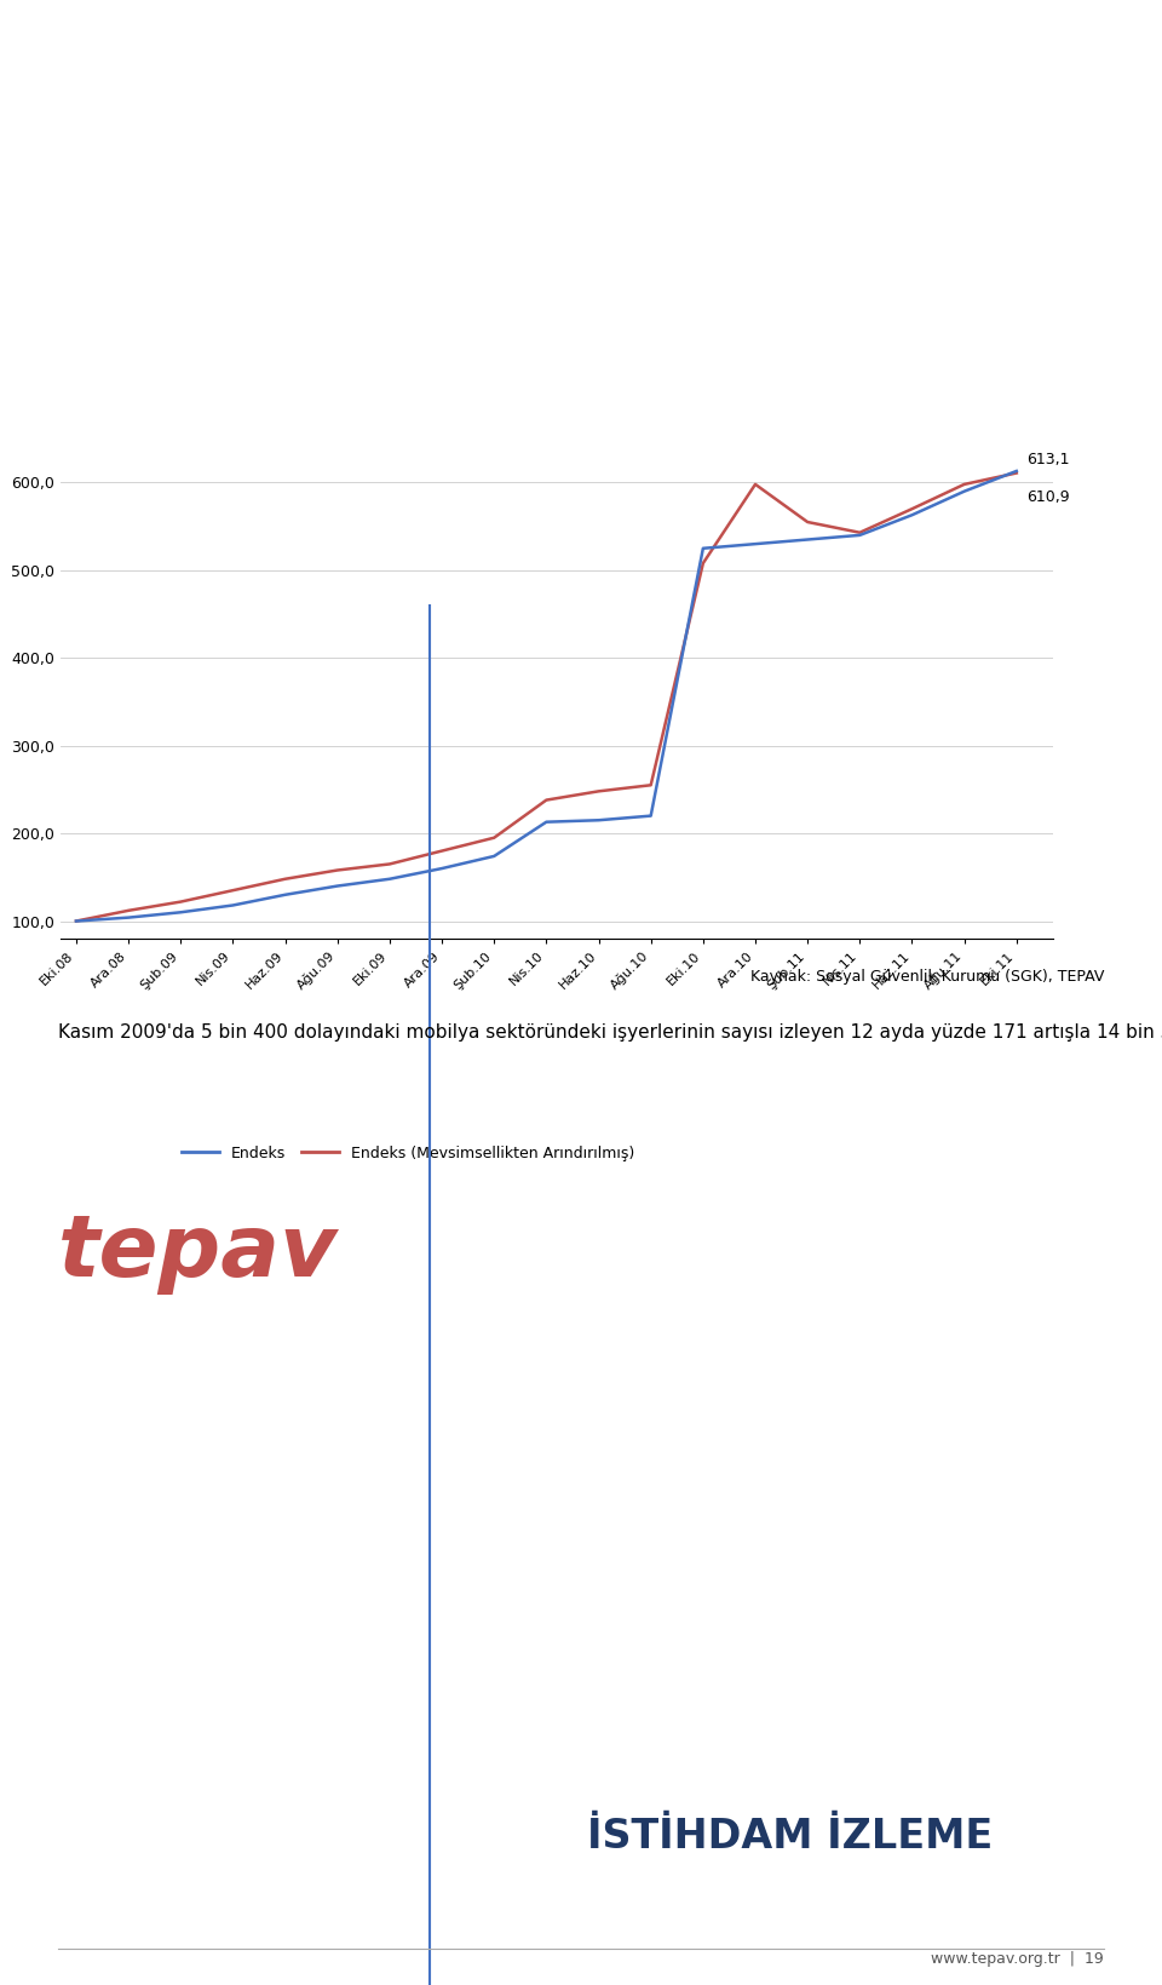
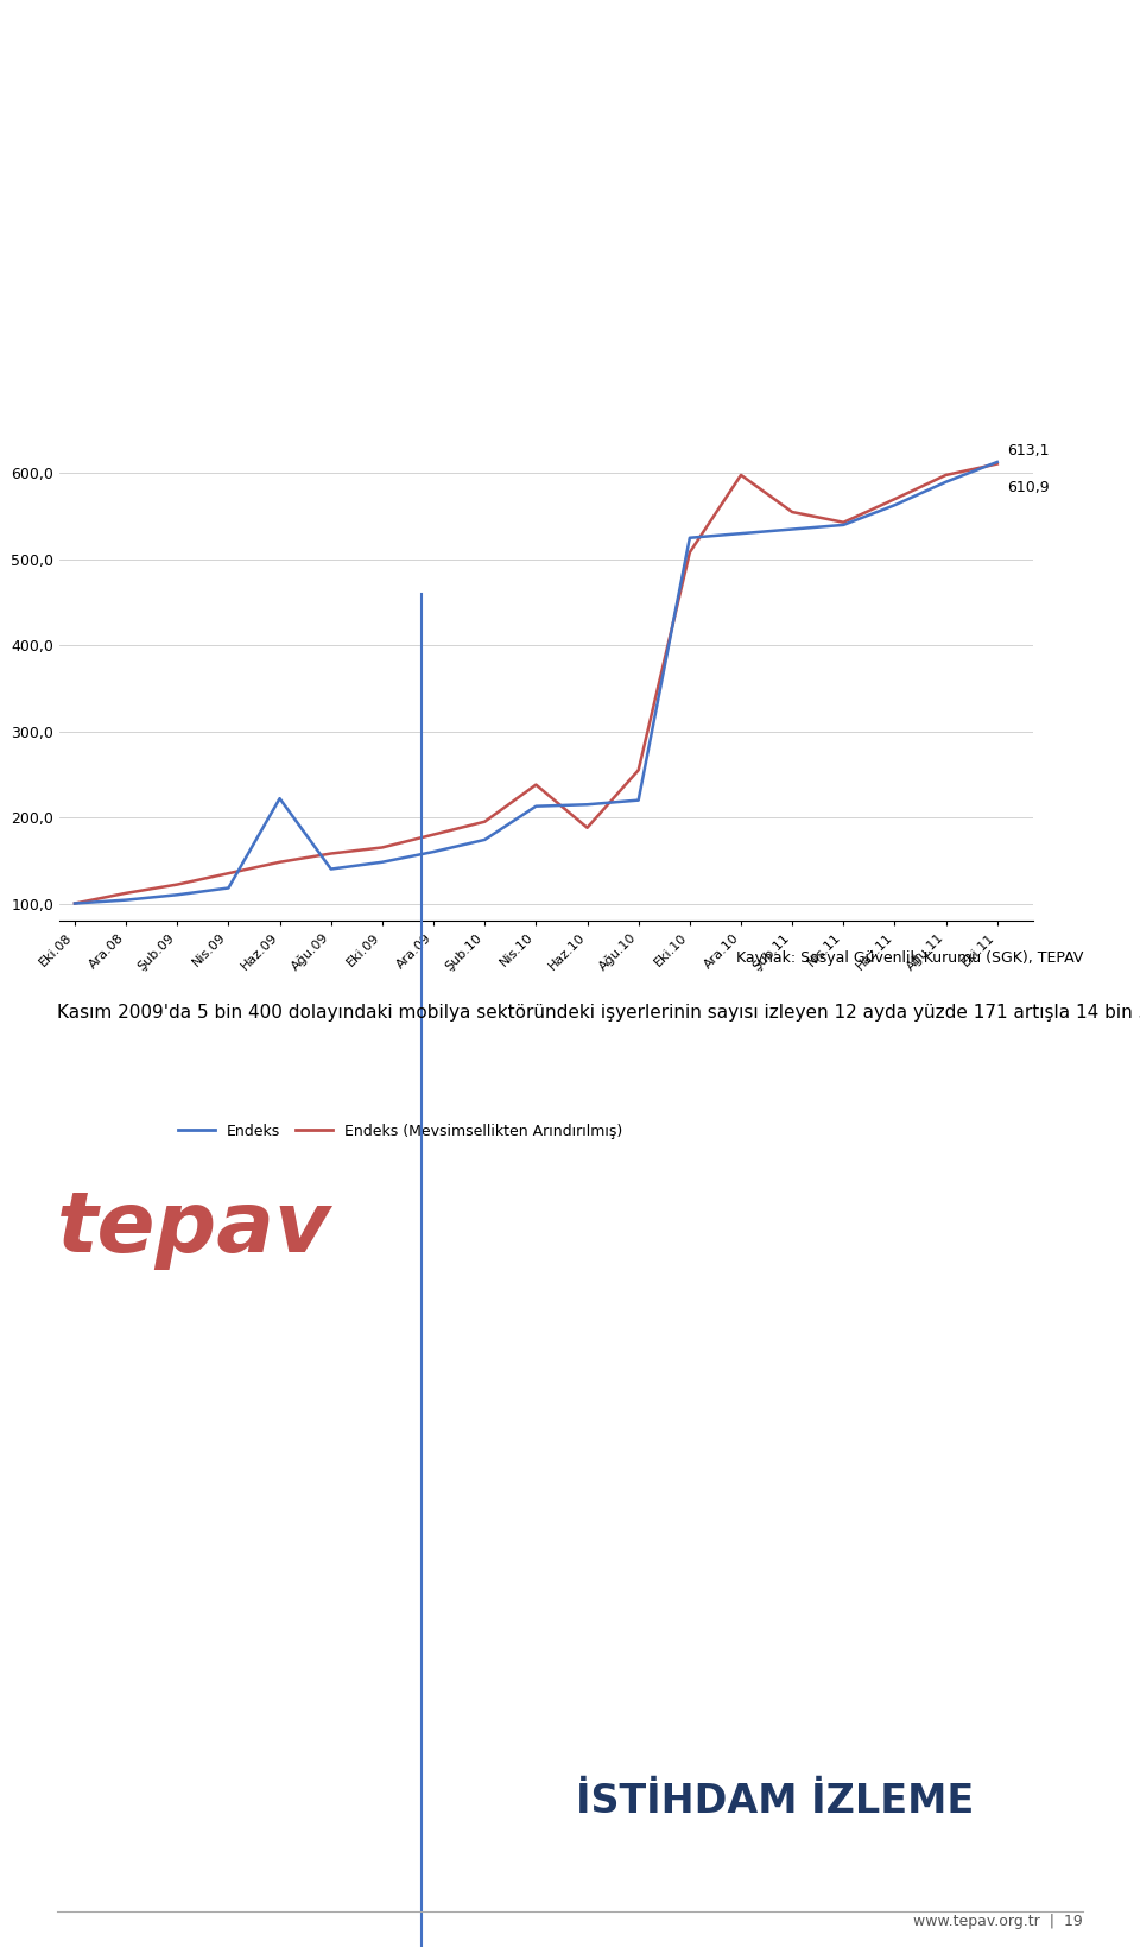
Endeks/Haz.09: 130 -> 222
Endeks (Mevsimsellikten Arındırılmış)/Haz.10: 248 -> 188
